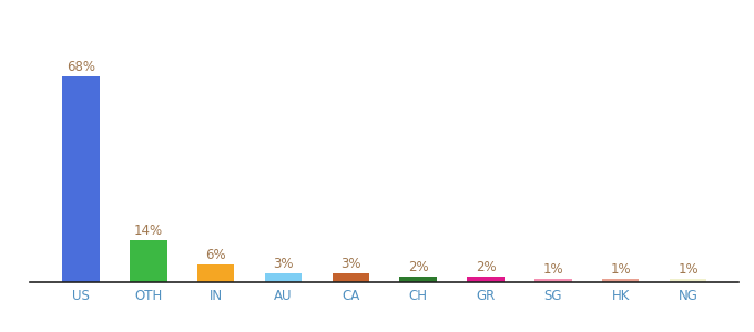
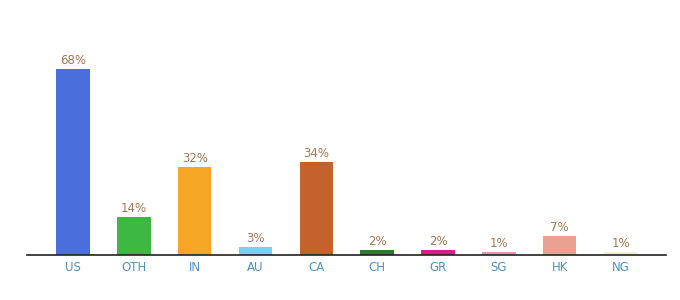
IN: 6% -> 32%
CA: 3% -> 34%
HK: 1% -> 7%
